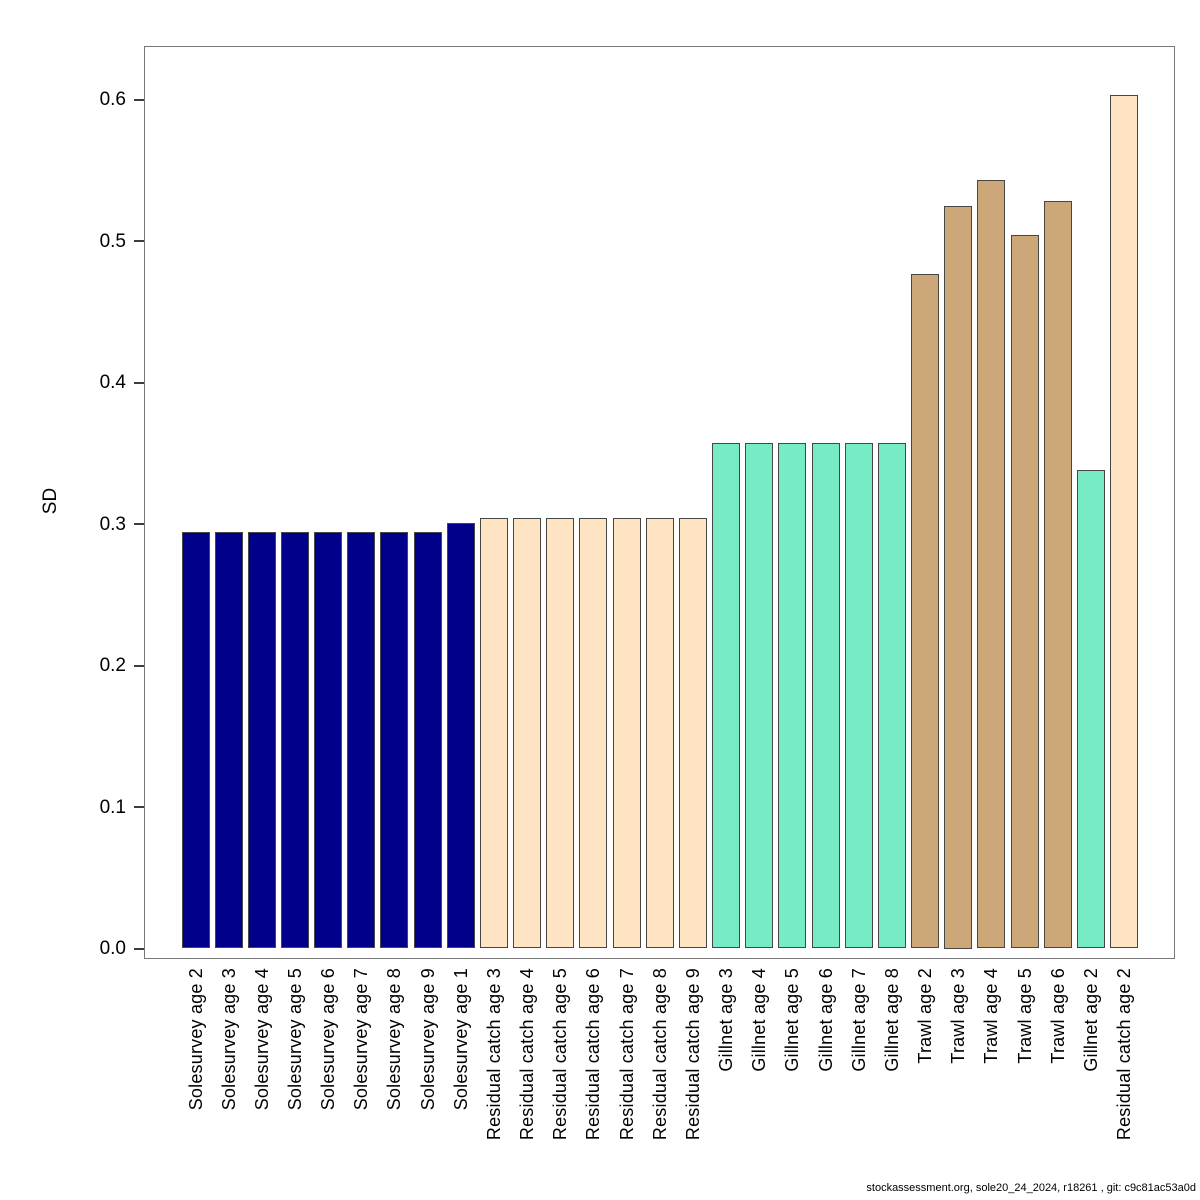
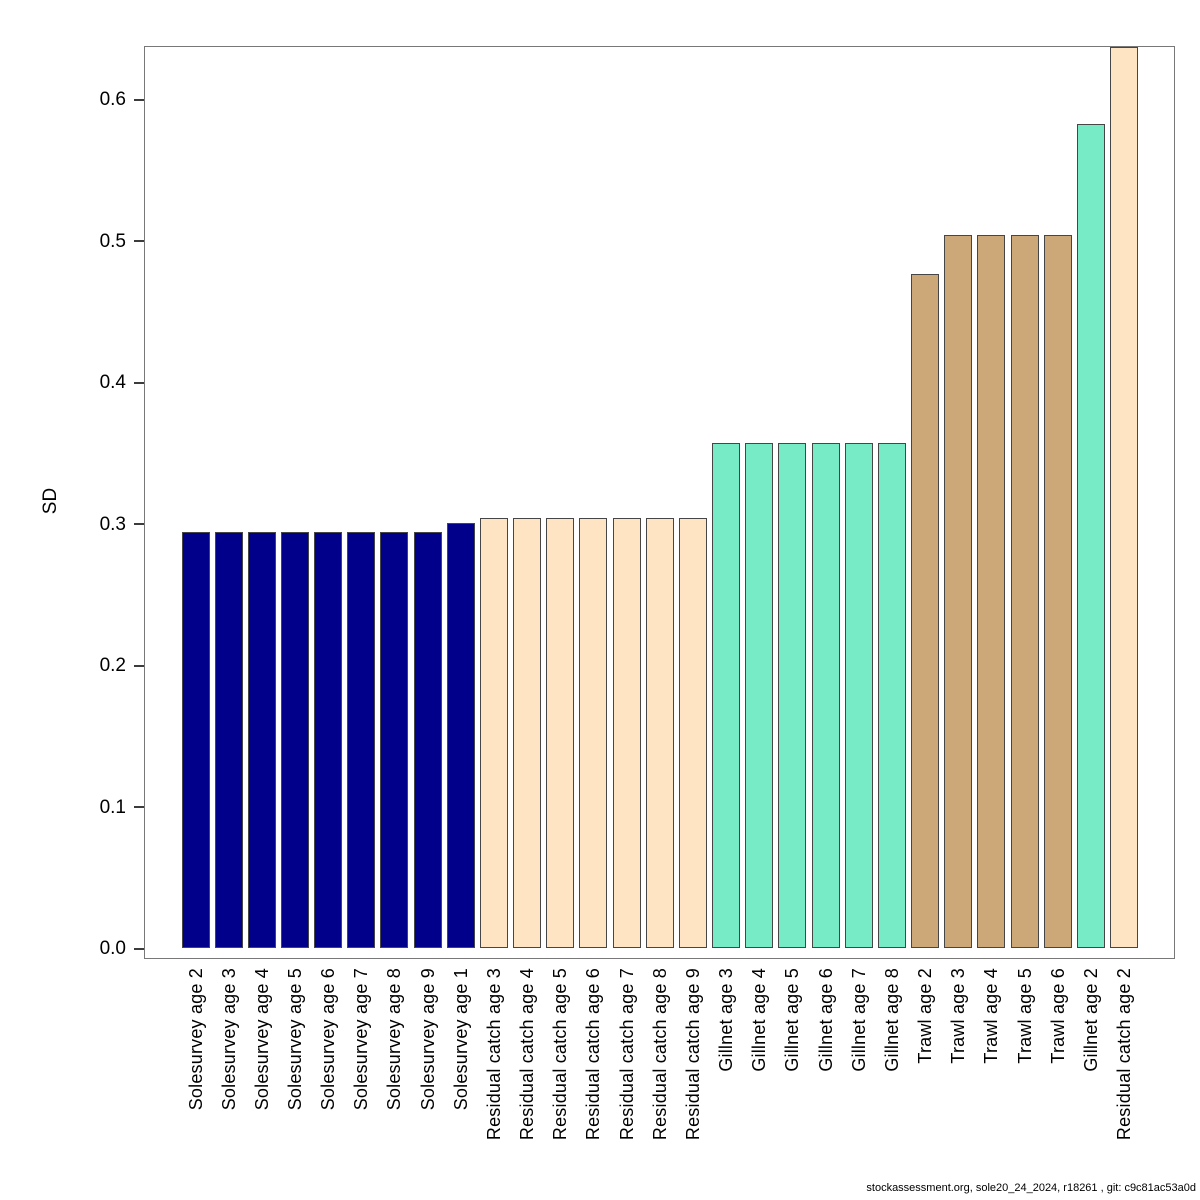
Trawl age 3: 0.525 -> 0.504
Trawl age 4: 0.543 -> 0.504
Trawl age 6: 0.528 -> 0.504
Gillnet age 2: 0.338 -> 0.583
Residual catch age 2: 0.603 -> 0.637
